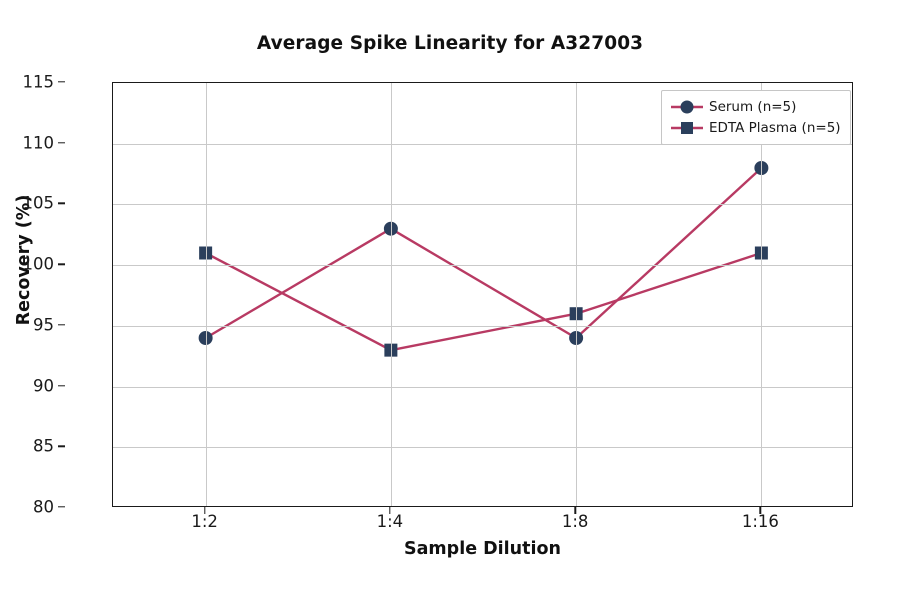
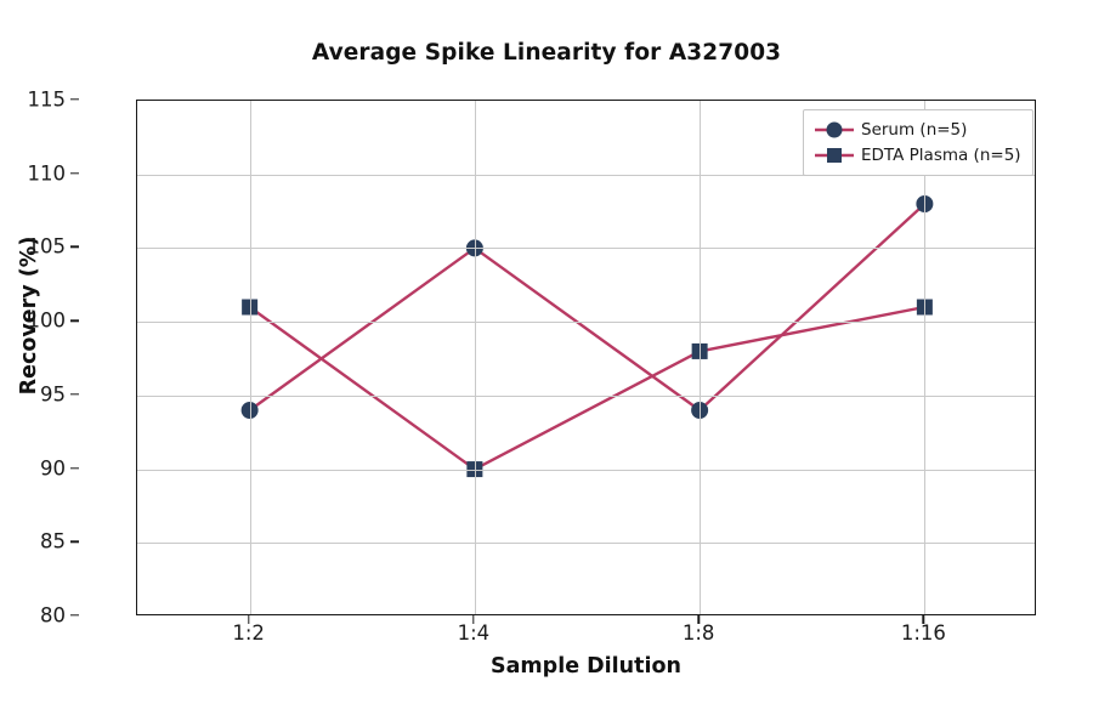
Serum (n=5)/1:4: 103 -> 105
EDTA Plasma (n=5)/1:4: 93 -> 90
EDTA Plasma (n=5)/1:8: 96 -> 98
